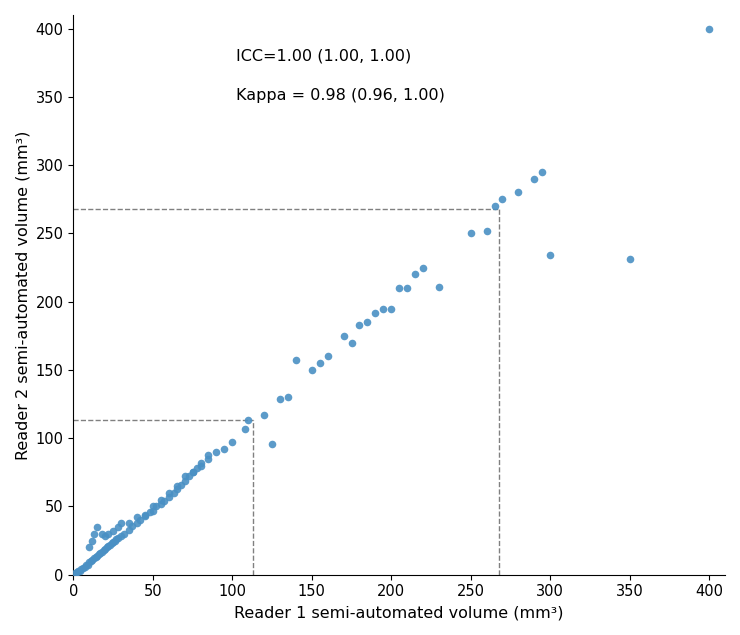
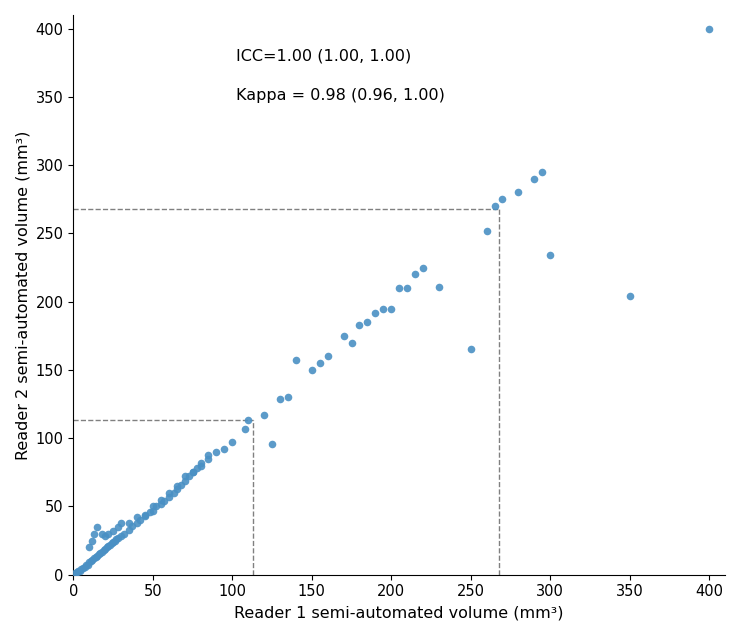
250: 250 -> 165
350: 231 -> 204
